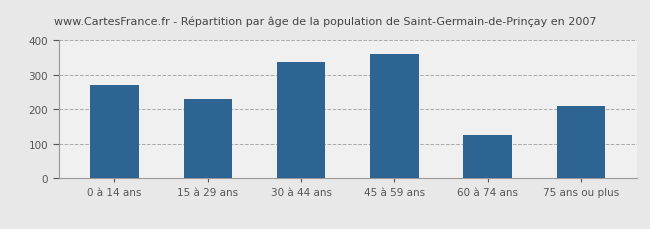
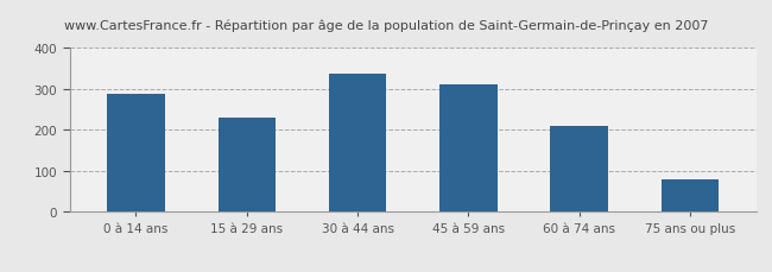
0 à 14 ans: 270 -> 288
45 à 59 ans: 360 -> 311
60 à 74 ans: 125 -> 209
75 ans ou plus: 210 -> 80
